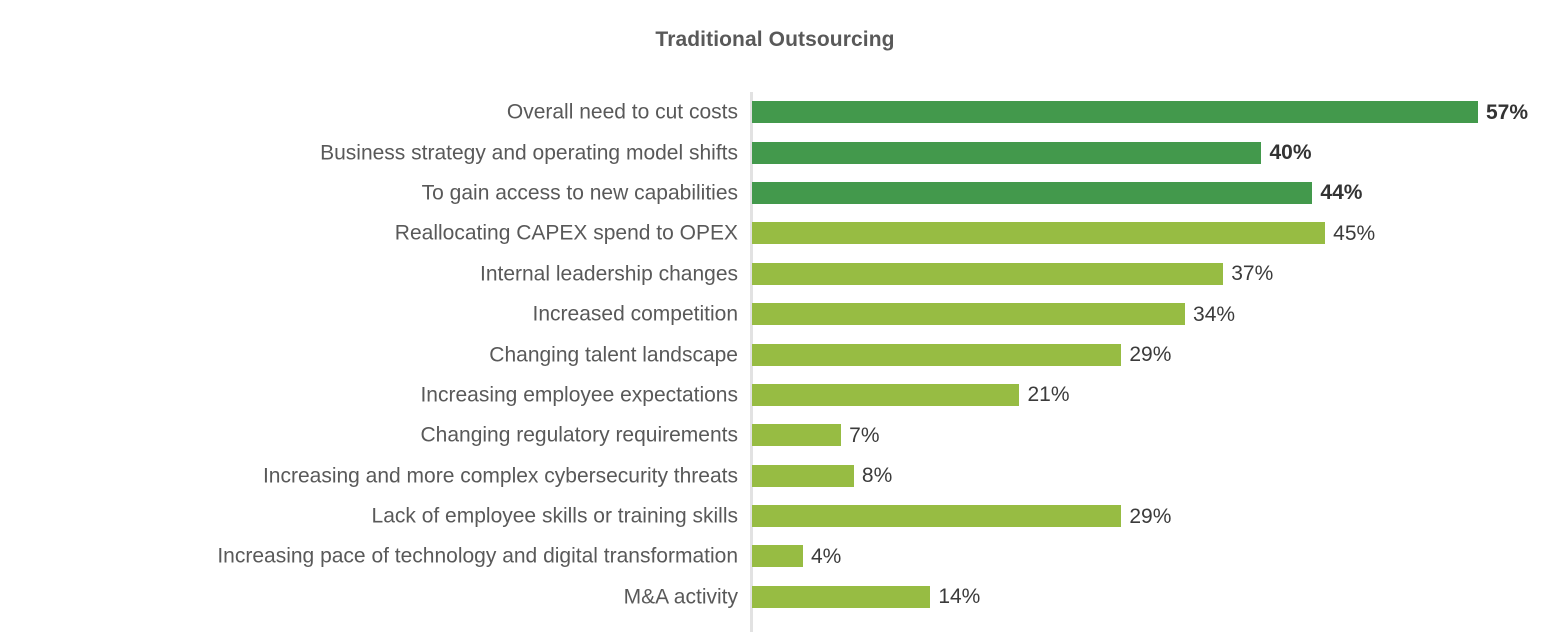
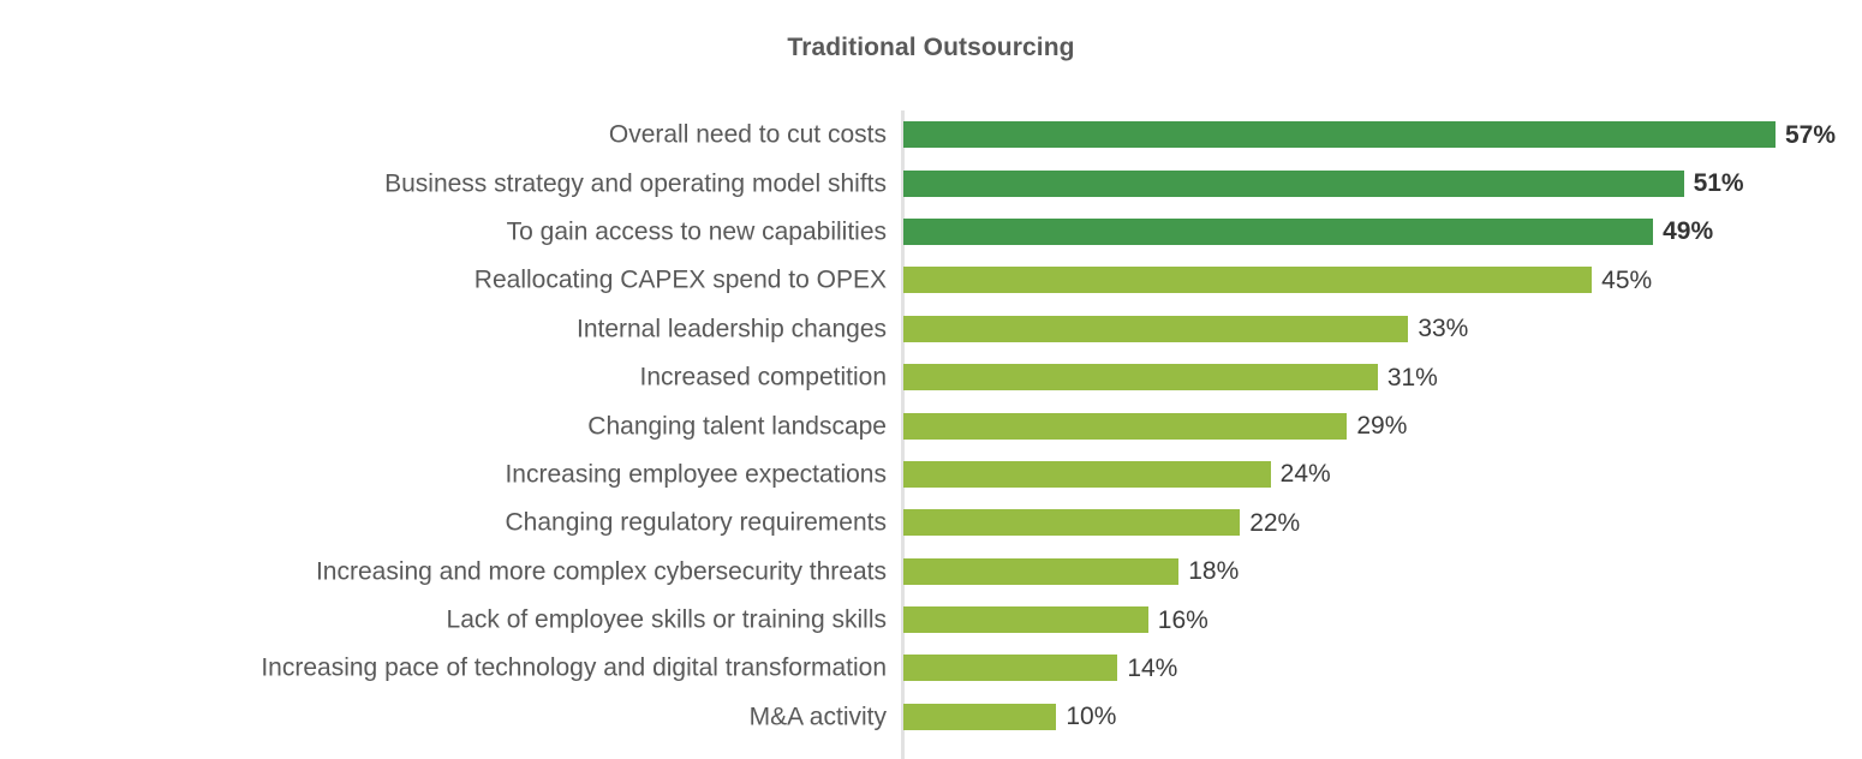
Business strategy and operating model shifts: 40% -> 51%
To gain access to new capabilities: 44% -> 49%
Internal leadership changes: 37% -> 33%
Increased competition: 34% -> 31%
Increasing employee expectations: 21% -> 24%
Changing regulatory requirements: 7% -> 22%
Increasing and more complex cybersecurity threats: 8% -> 18%
Lack of employee skills or training skills: 29% -> 16%
Increasing pace of technology and digital transformation: 4% -> 14%
M&A activity: 14% -> 10%
